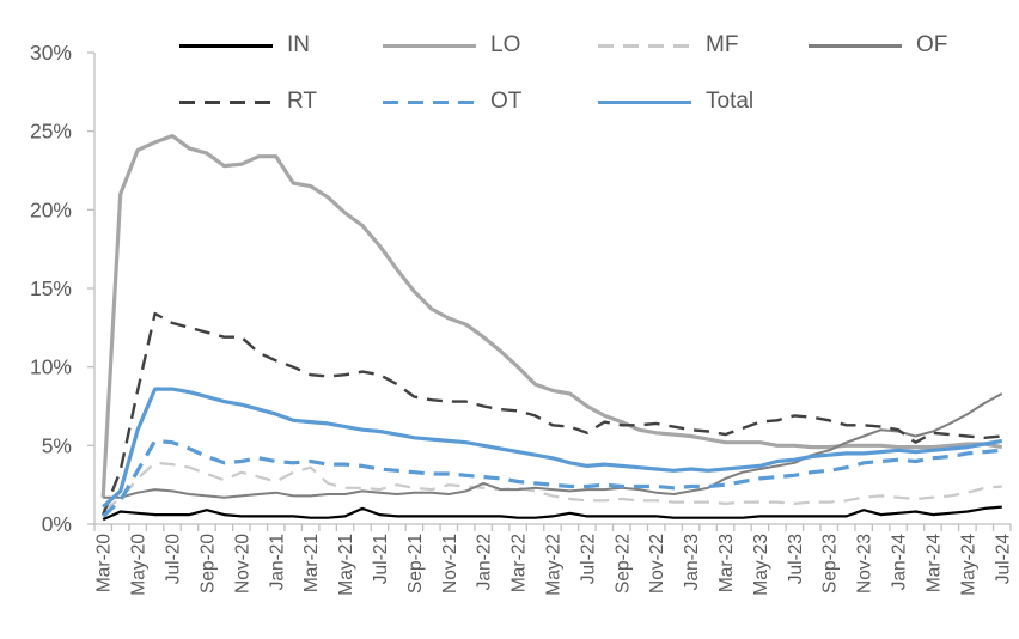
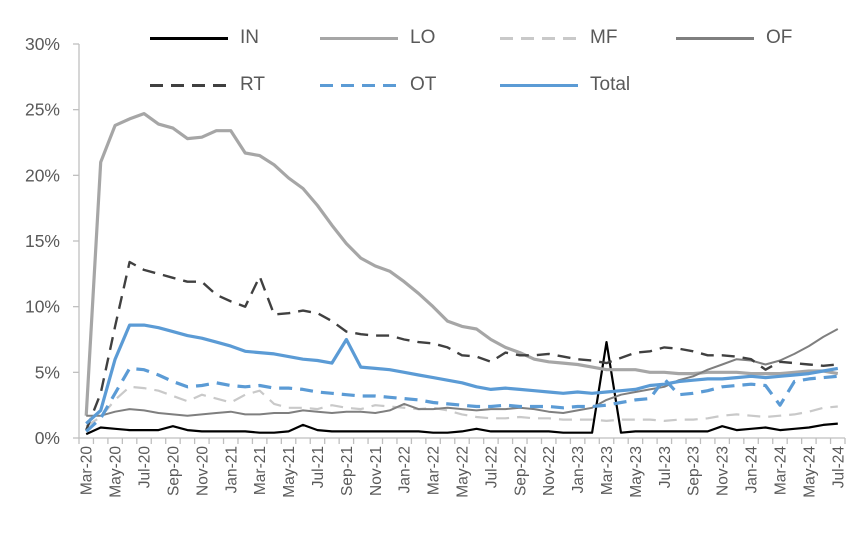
RT/Mar-21: 9.5% -> 12.3%
Total/Sep-21: 5.5% -> 7.5%
IN/Mar-23: 0.4% -> 7.3%
OT/Jul-23: 3.1% -> 4.5%
OT/Mar-24: 4.2% -> 2.5%
